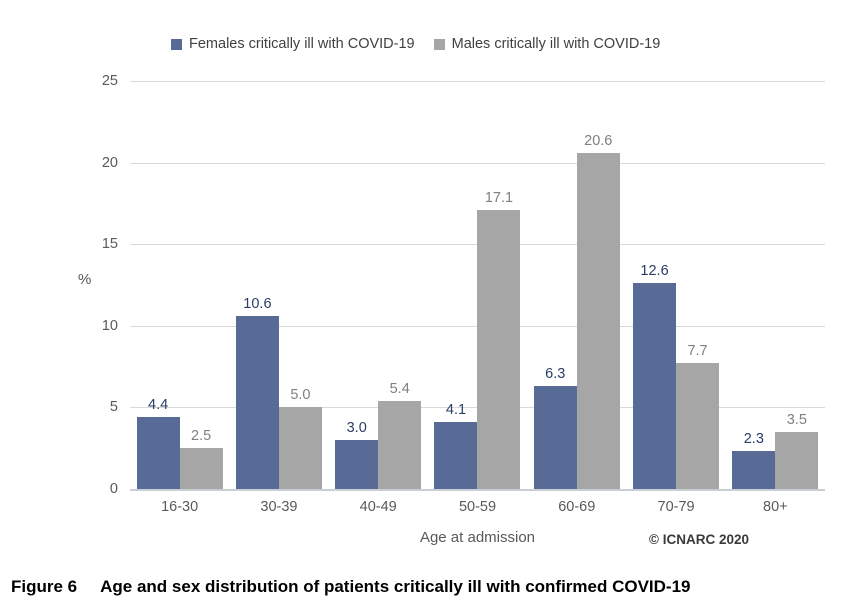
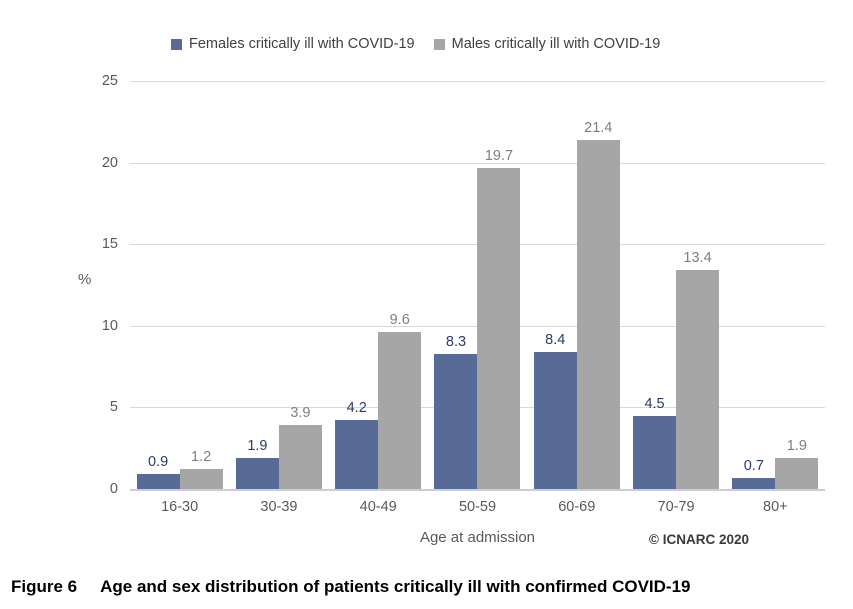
Females critically ill with COVID-19/16-30: 4.4 -> 0.9
Males critically ill with COVID-19/16-30: 2.5 -> 1.2
Females critically ill with COVID-19/30-39: 10.6 -> 1.9
Males critically ill with COVID-19/30-39: 5.0 -> 3.9
Females critically ill with COVID-19/40-49: 3.0 -> 4.2
Males critically ill with COVID-19/40-49: 5.4 -> 9.6
Females critically ill with COVID-19/50-59: 4.1 -> 8.3
Males critically ill with COVID-19/50-59: 17.1 -> 19.7
Females critically ill with COVID-19/60-69: 6.3 -> 8.4
Males critically ill with COVID-19/60-69: 20.6 -> 21.4
Females critically ill with COVID-19/70-79: 12.6 -> 4.5
Males critically ill with COVID-19/70-79: 7.7 -> 13.4
Females critically ill with COVID-19/80+: 2.3 -> 0.7
Males critically ill with COVID-19/80+: 3.5 -> 1.9
